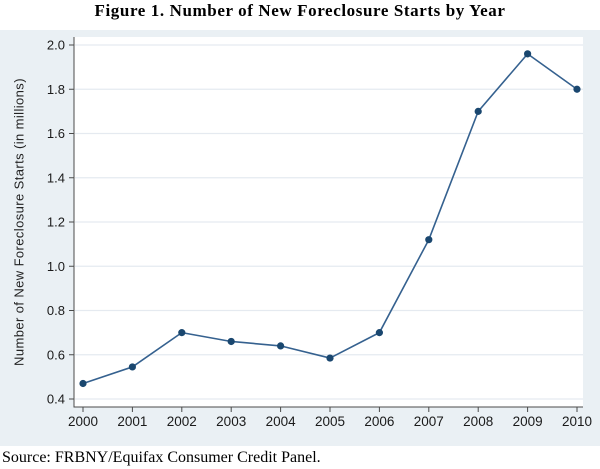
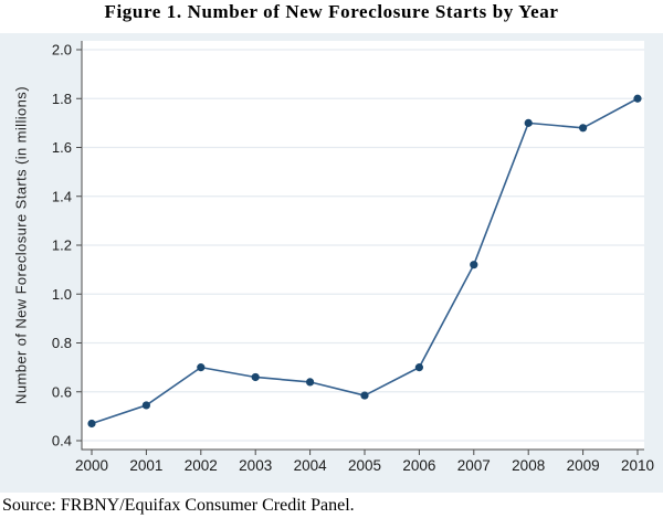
2009: 1.96 -> 1.68
